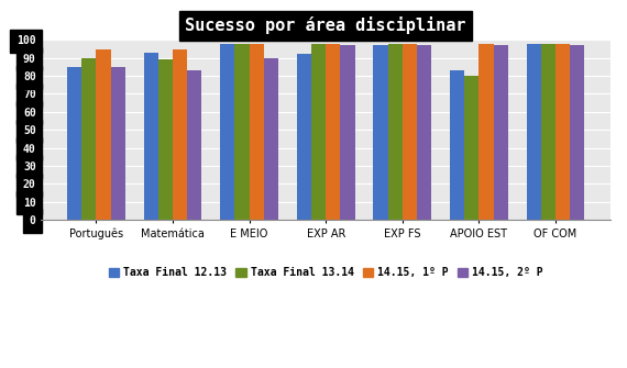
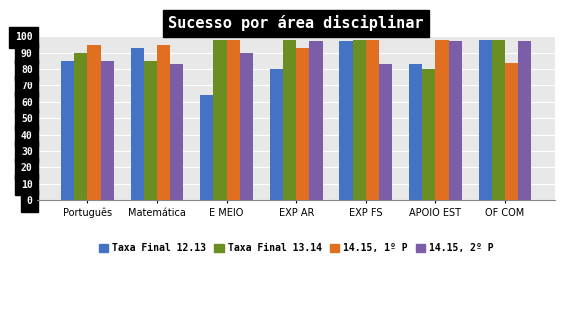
Taxa Final 13.14/Matemática: 89 -> 85
Taxa Final 12.13/E MEIO: 98 -> 64
Taxa Final 12.13/EXP AR: 92 -> 80
14.15, 1º P/EXP AR: 98 -> 93
14.15, 2º P/EXP FS: 97 -> 83
14.15, 1º P/OF COM: 98 -> 84
